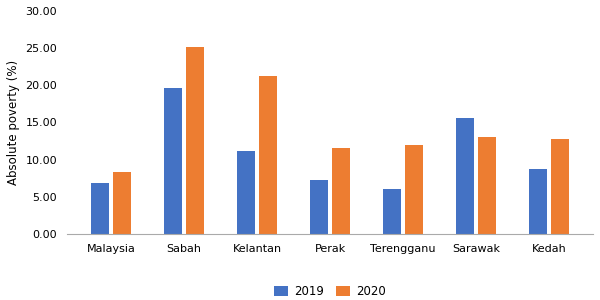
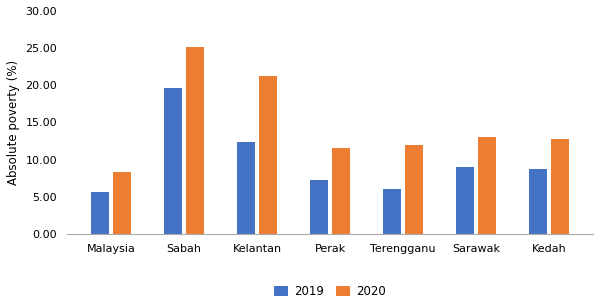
2019/Malaysia: 6.8 -> 5.6
2019/Kelantan: 11.2 -> 12.4
2019/Sarawak: 15.6 -> 9.0
